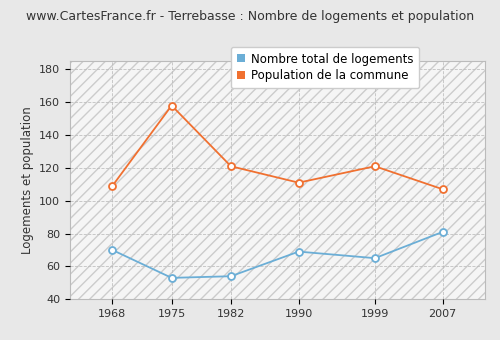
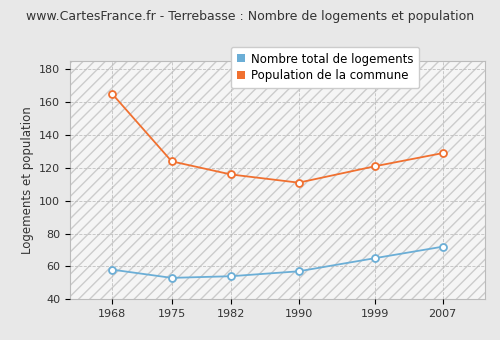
Nombre total de logements/1968: 70 -> 58
Population de la commune/1968: 109 -> 165
Population de la commune/1975: 158 -> 124
Population de la commune/1982: 121 -> 116
Nombre total de logements/1990: 69 -> 57
Nombre total de logements/2007: 81 -> 72
Population de la commune/2007: 107 -> 129
